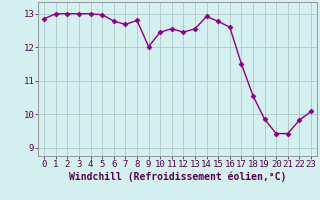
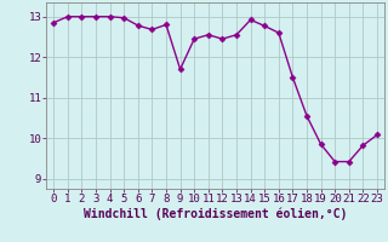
9: 12.02 -> 11.70
